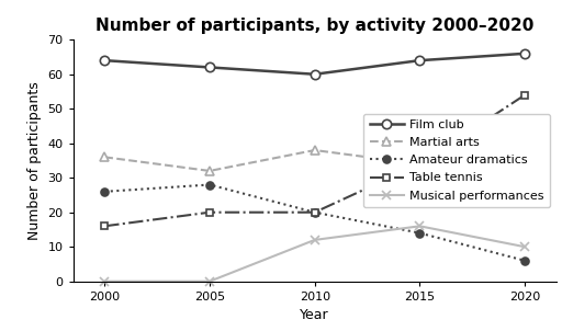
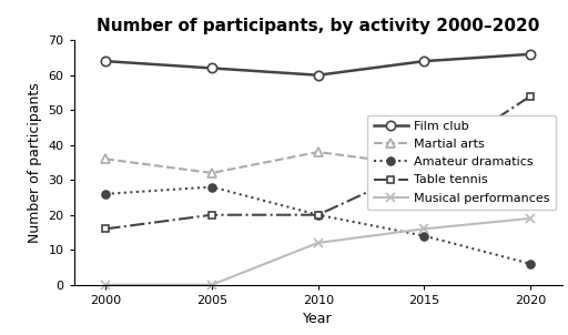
Musical performances/2020: 10 -> 19
